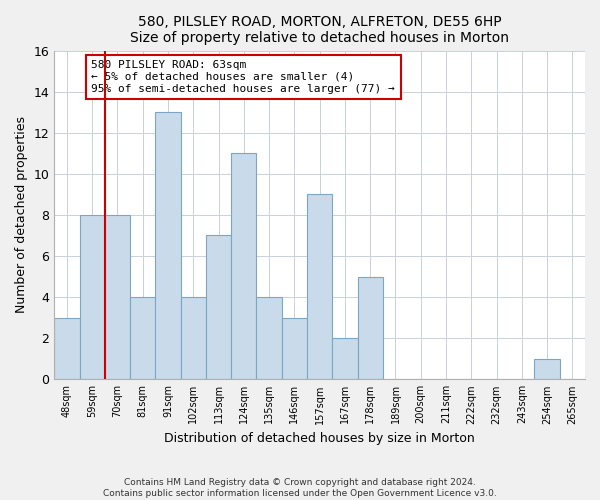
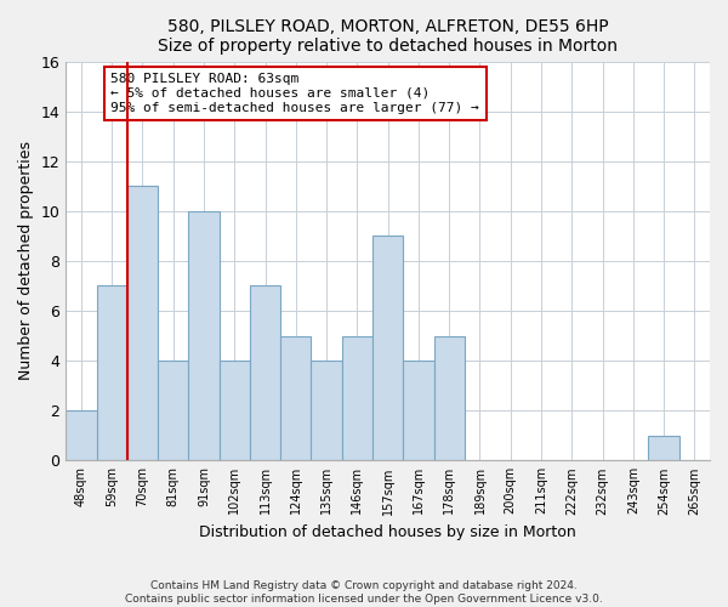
48sqm: 3 -> 2
59sqm: 8 -> 7
70sqm: 8 -> 11
91sqm: 13 -> 10
124sqm: 11 -> 5
146sqm: 3 -> 5
167sqm: 2 -> 4
